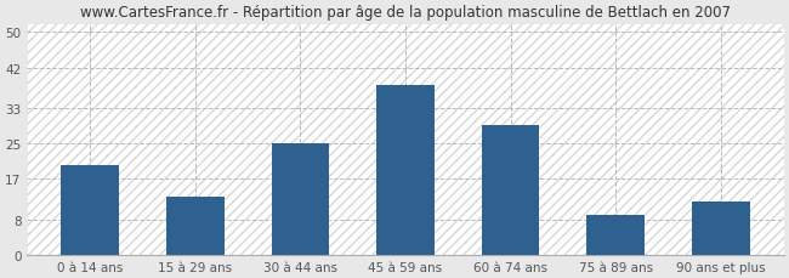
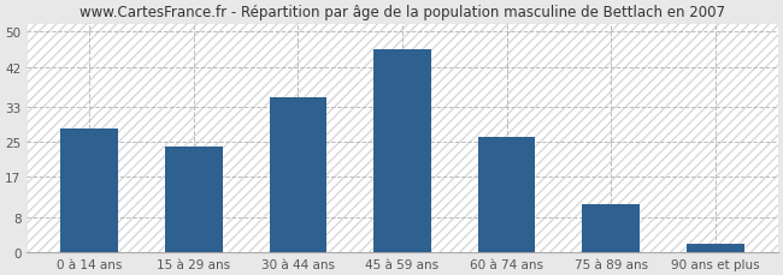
0 à 14 ans: 20 -> 28
15 à 29 ans: 13 -> 24
30 à 44 ans: 25 -> 35
45 à 59 ans: 38 -> 46
60 à 74 ans: 29 -> 26
75 à 89 ans: 9 -> 11
90 ans et plus: 12 -> 2
